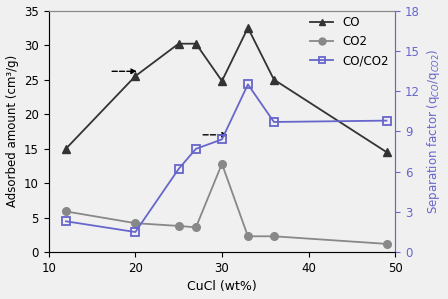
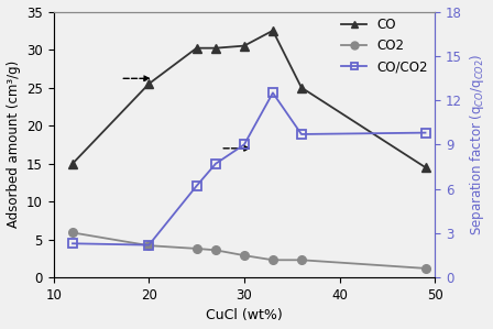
CO/CO2/20: 1.5 -> 2.2
CO/30: 24.8 -> 30.5
CO2/30: 12.8 -> 2.9
CO/CO2/30: 8.4 -> 9.0
